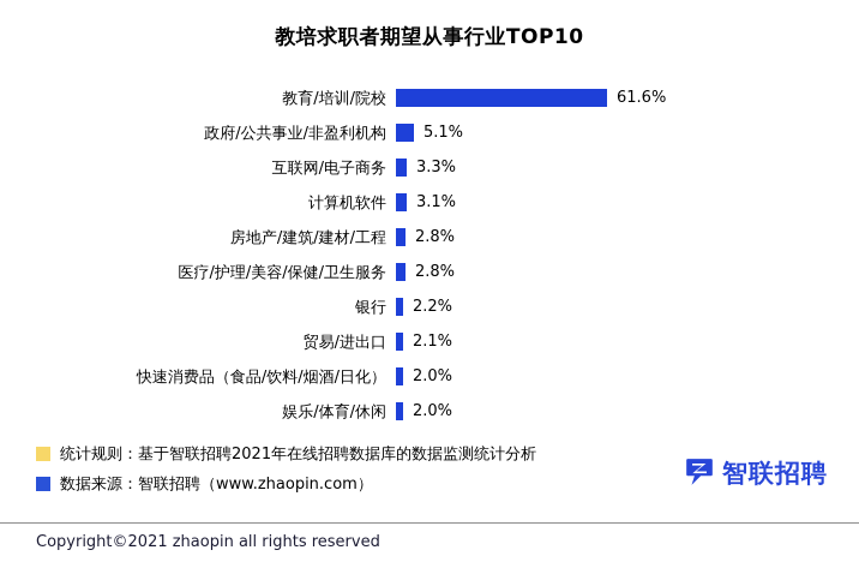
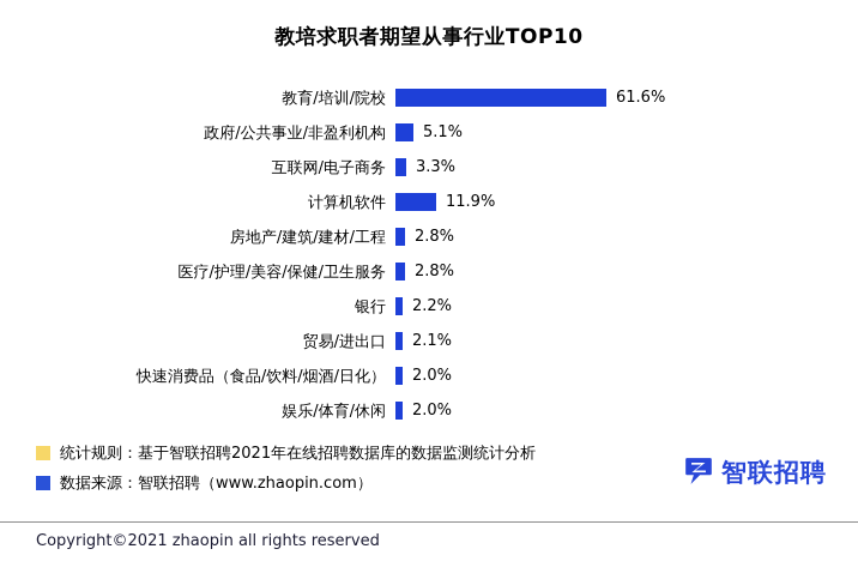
计算机软件: 3.1% -> 11.9%
